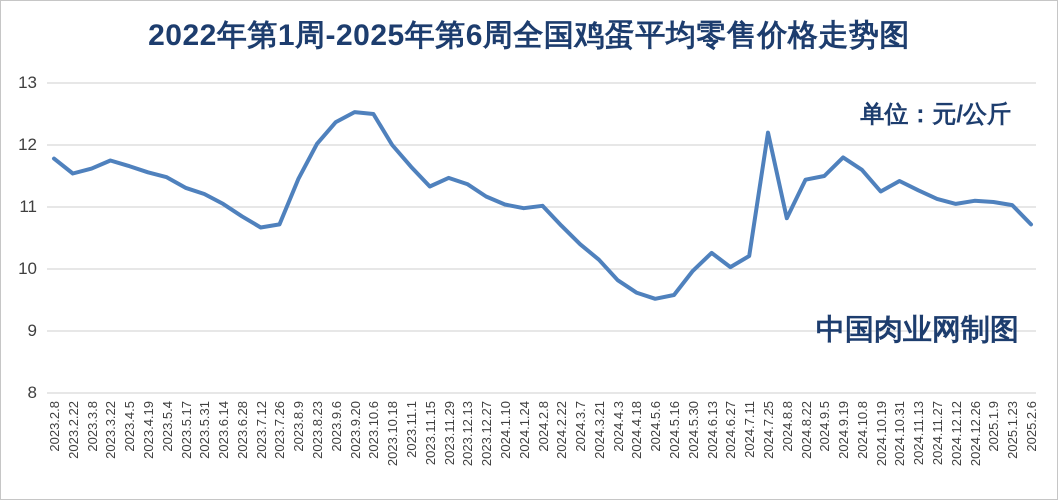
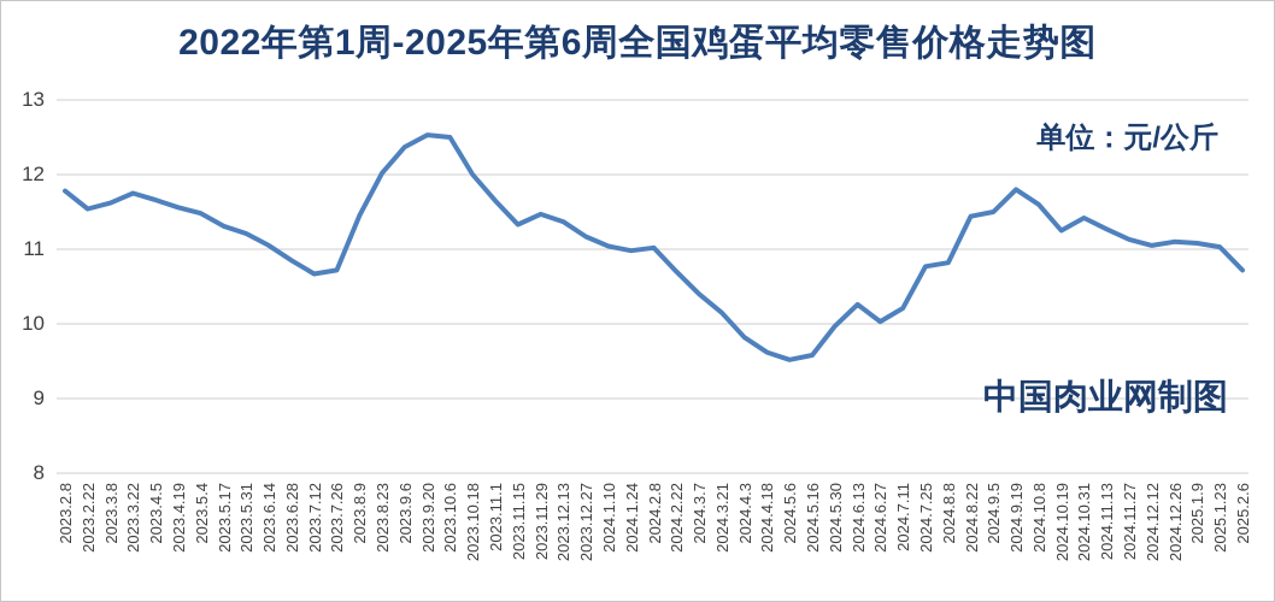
2024.7.25: 12.2 -> 10.8
